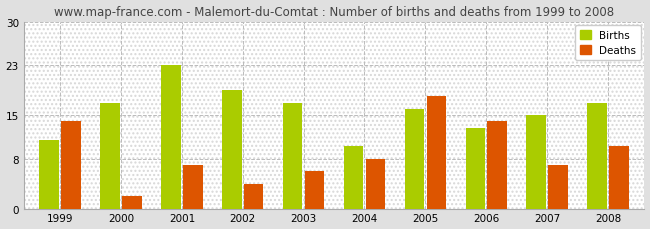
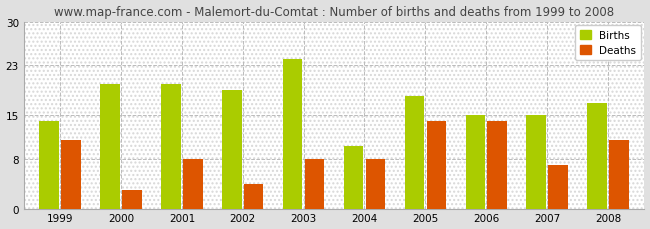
Births/1999: 11 -> 14
Deaths/1999: 14 -> 11
Births/2000: 17 -> 20
Deaths/2000: 2 -> 3
Births/2001: 23 -> 20
Deaths/2001: 7 -> 8
Births/2003: 17 -> 24
Deaths/2003: 6 -> 8
Births/2005: 16 -> 18
Deaths/2005: 18 -> 14
Births/2006: 13 -> 15
Deaths/2008: 10 -> 11
